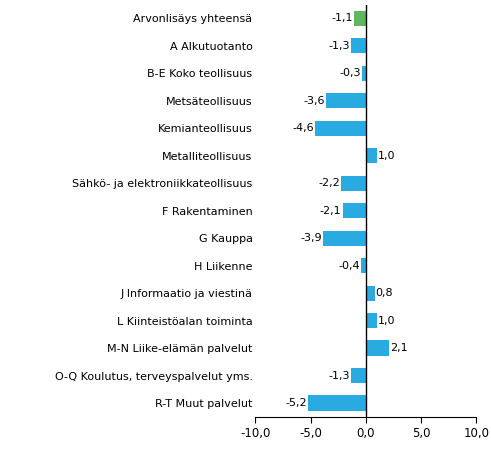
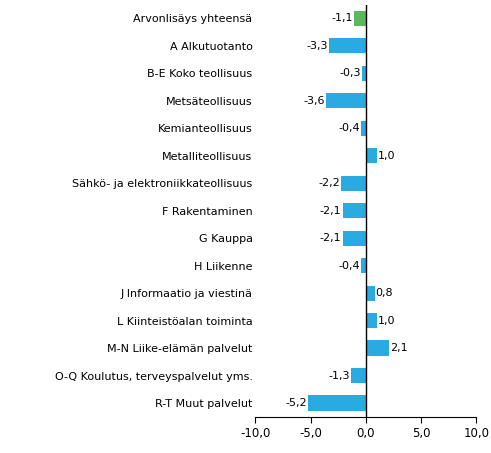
A Alkutuotanto: -1,3 -> -3,3
Kemianteollisuus: -4,6 -> -0,4
G Kauppa: -3,9 -> -2,1
